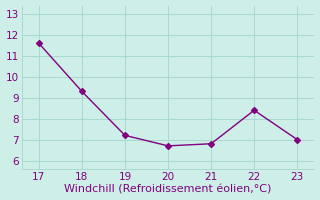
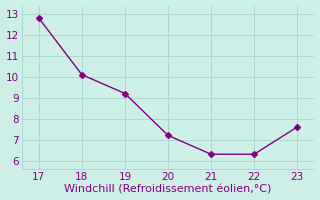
17: 11.6 -> 12.8
18: 9.3 -> 10.1
19: 7.2 -> 9.2
20: 6.7 -> 7.2
21: 6.8 -> 6.3
22: 8.4 -> 6.3
23: 7.0 -> 7.6
